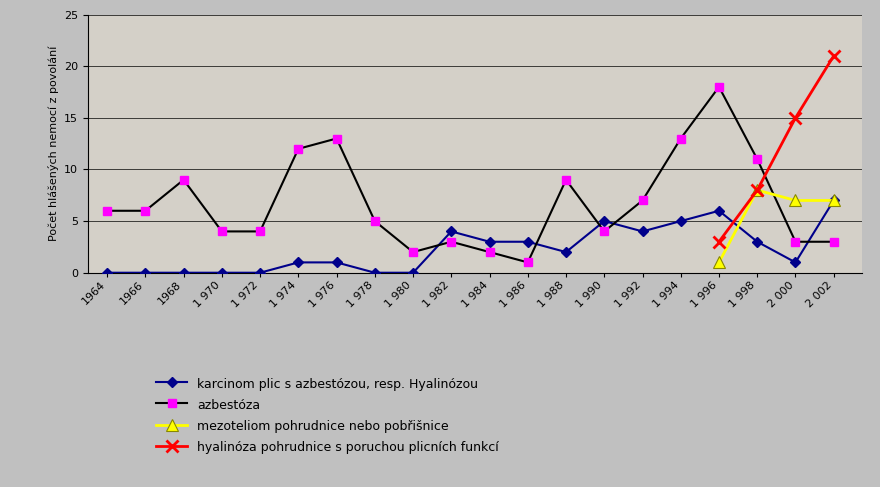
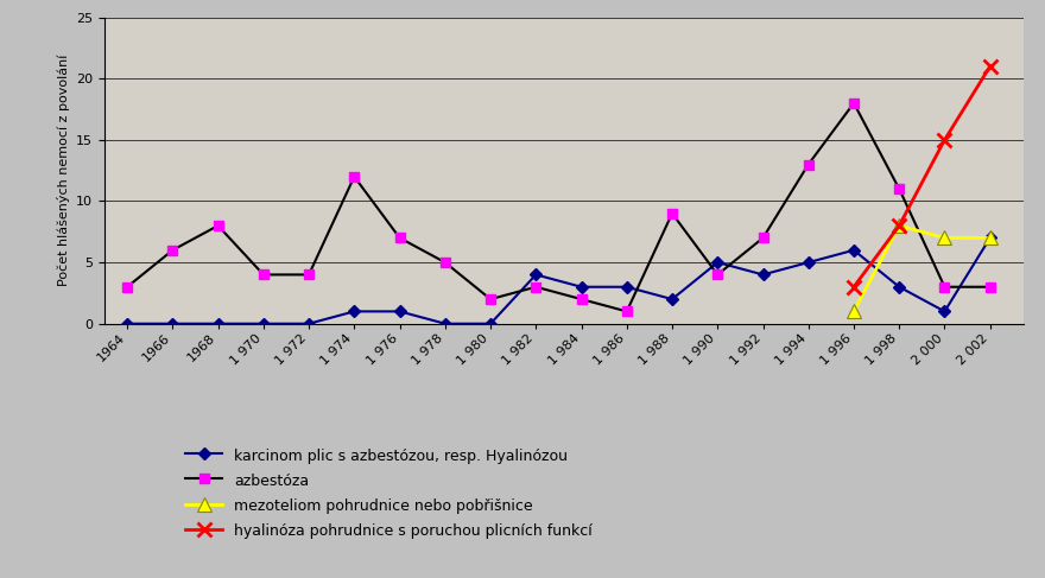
azbestóza/1964: 6 -> 3
azbestóza/1968: 9 -> 8
azbestóza/1 976: 13 -> 7
